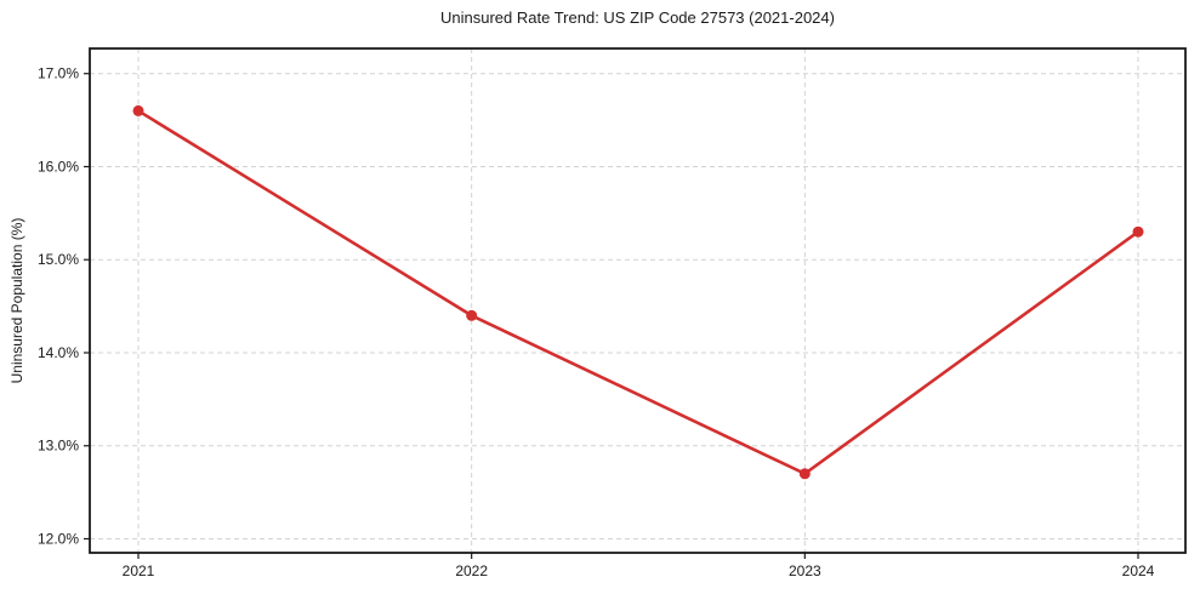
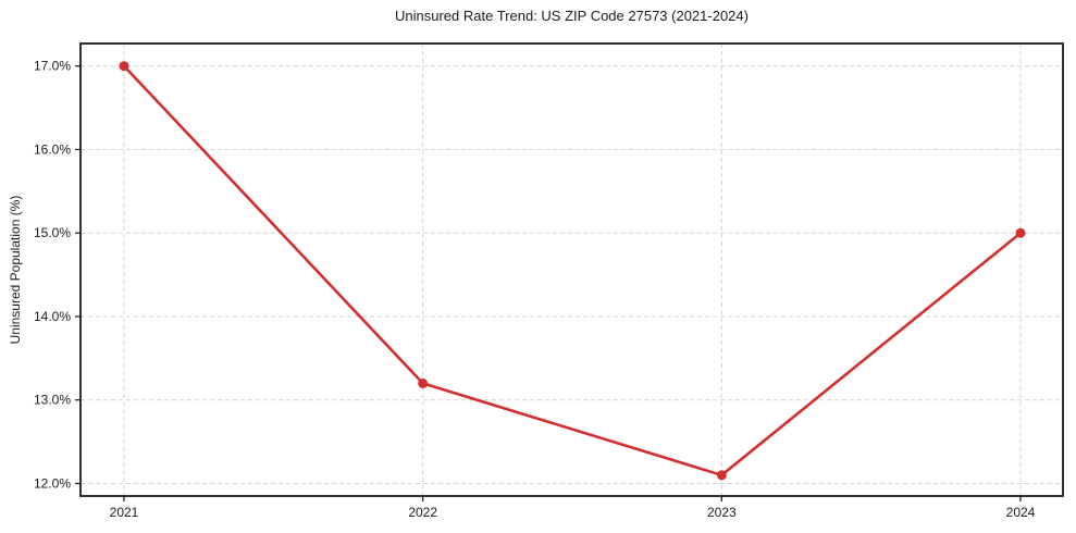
2021: 16.6% -> 17.0%
2022: 14.4% -> 13.2%
2023: 12.7% -> 12.1%
2024: 15.3% -> 15.0%
